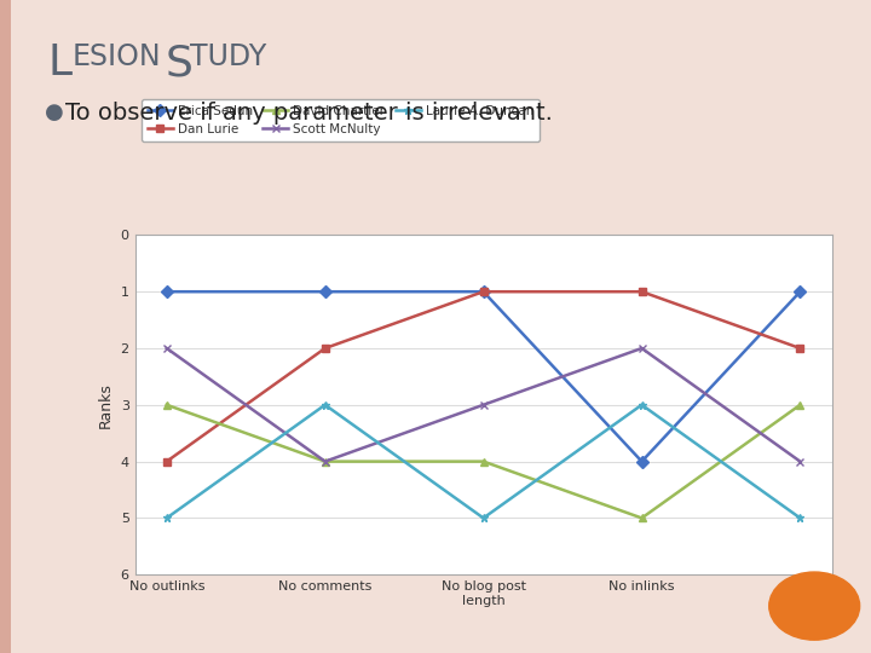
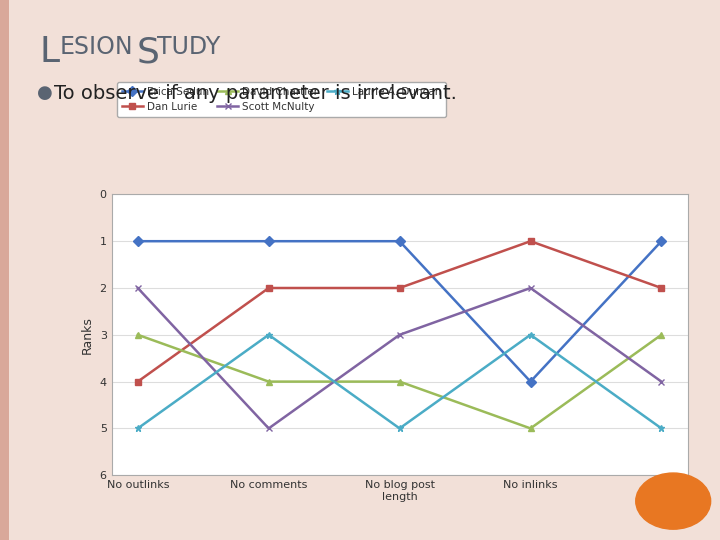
Scott McNulty/No comments: 4 -> 5
Dan Lurie/No blog post length: 1 -> 2
